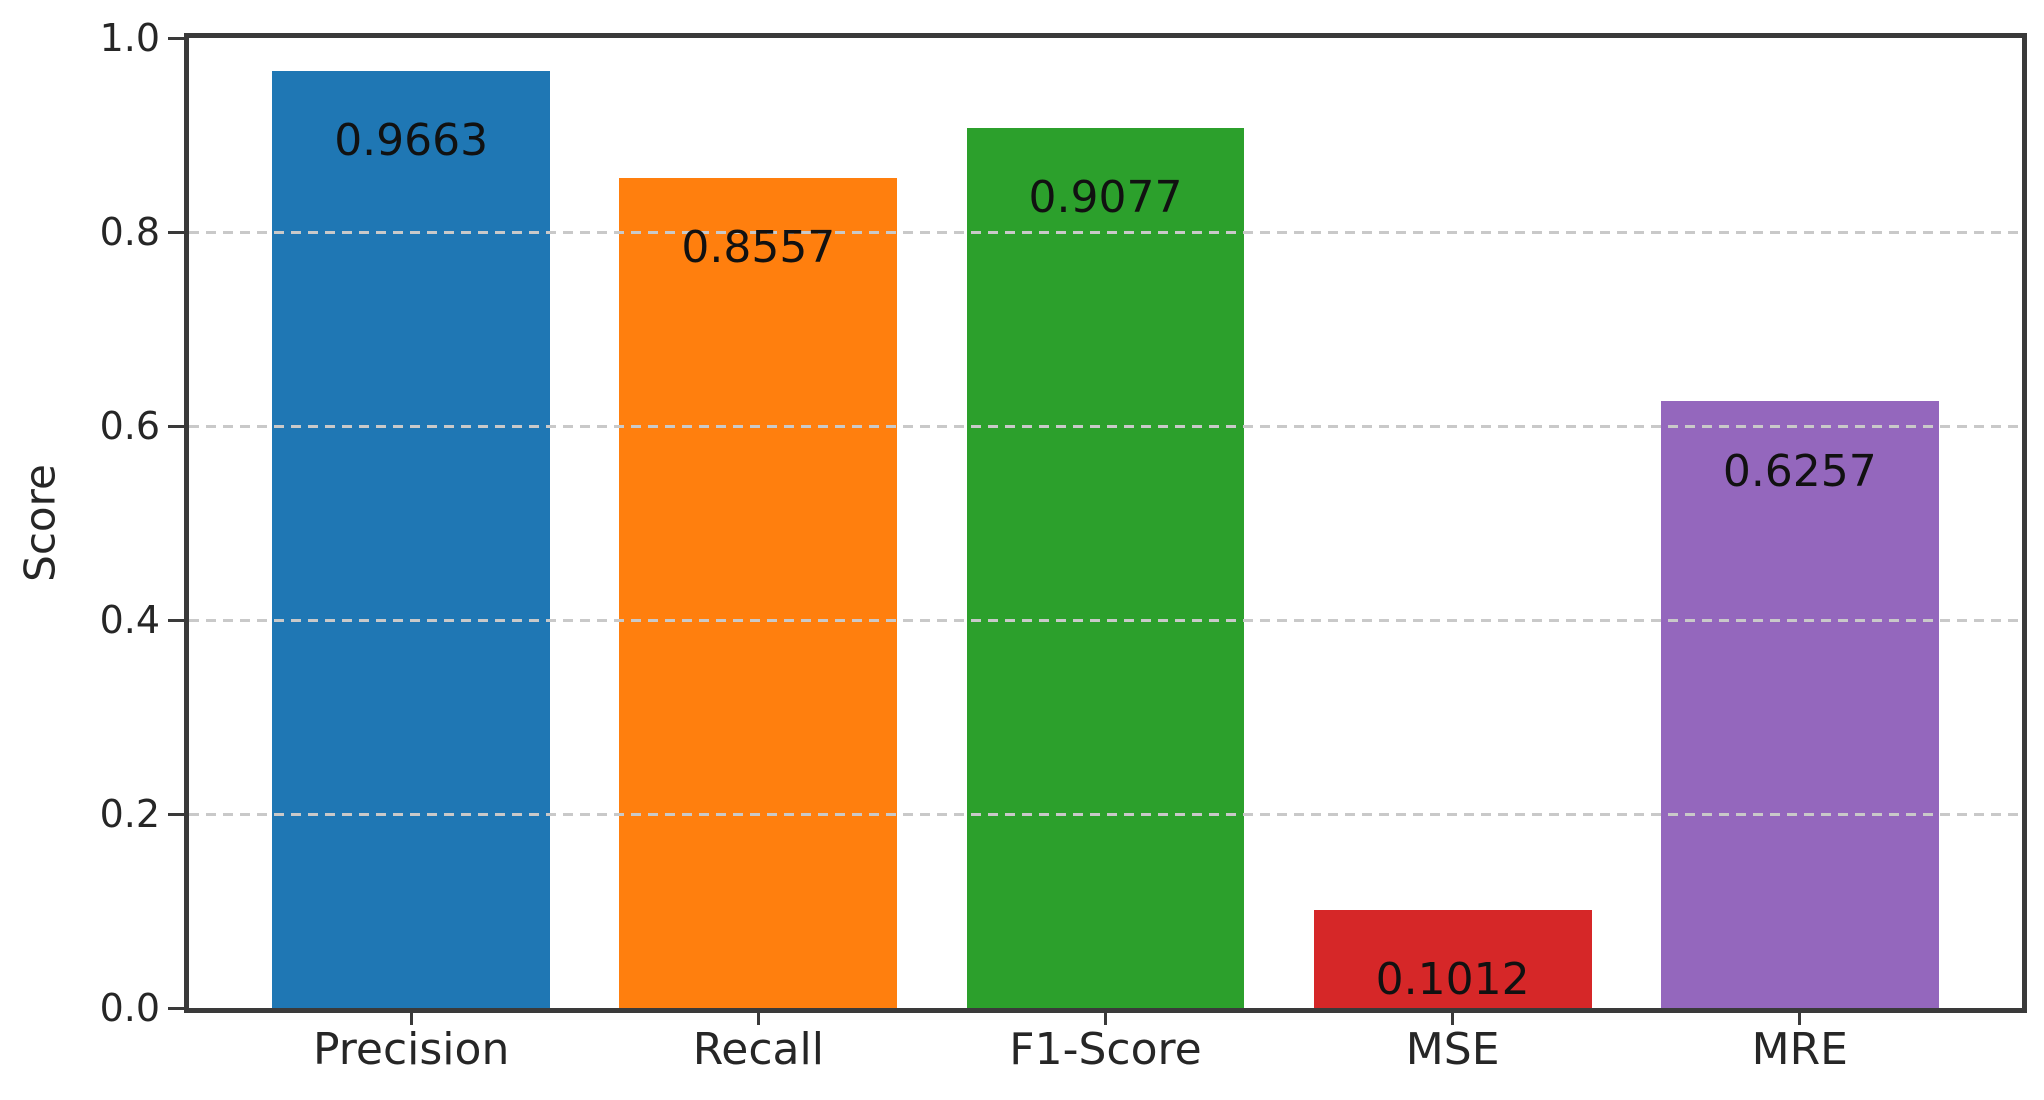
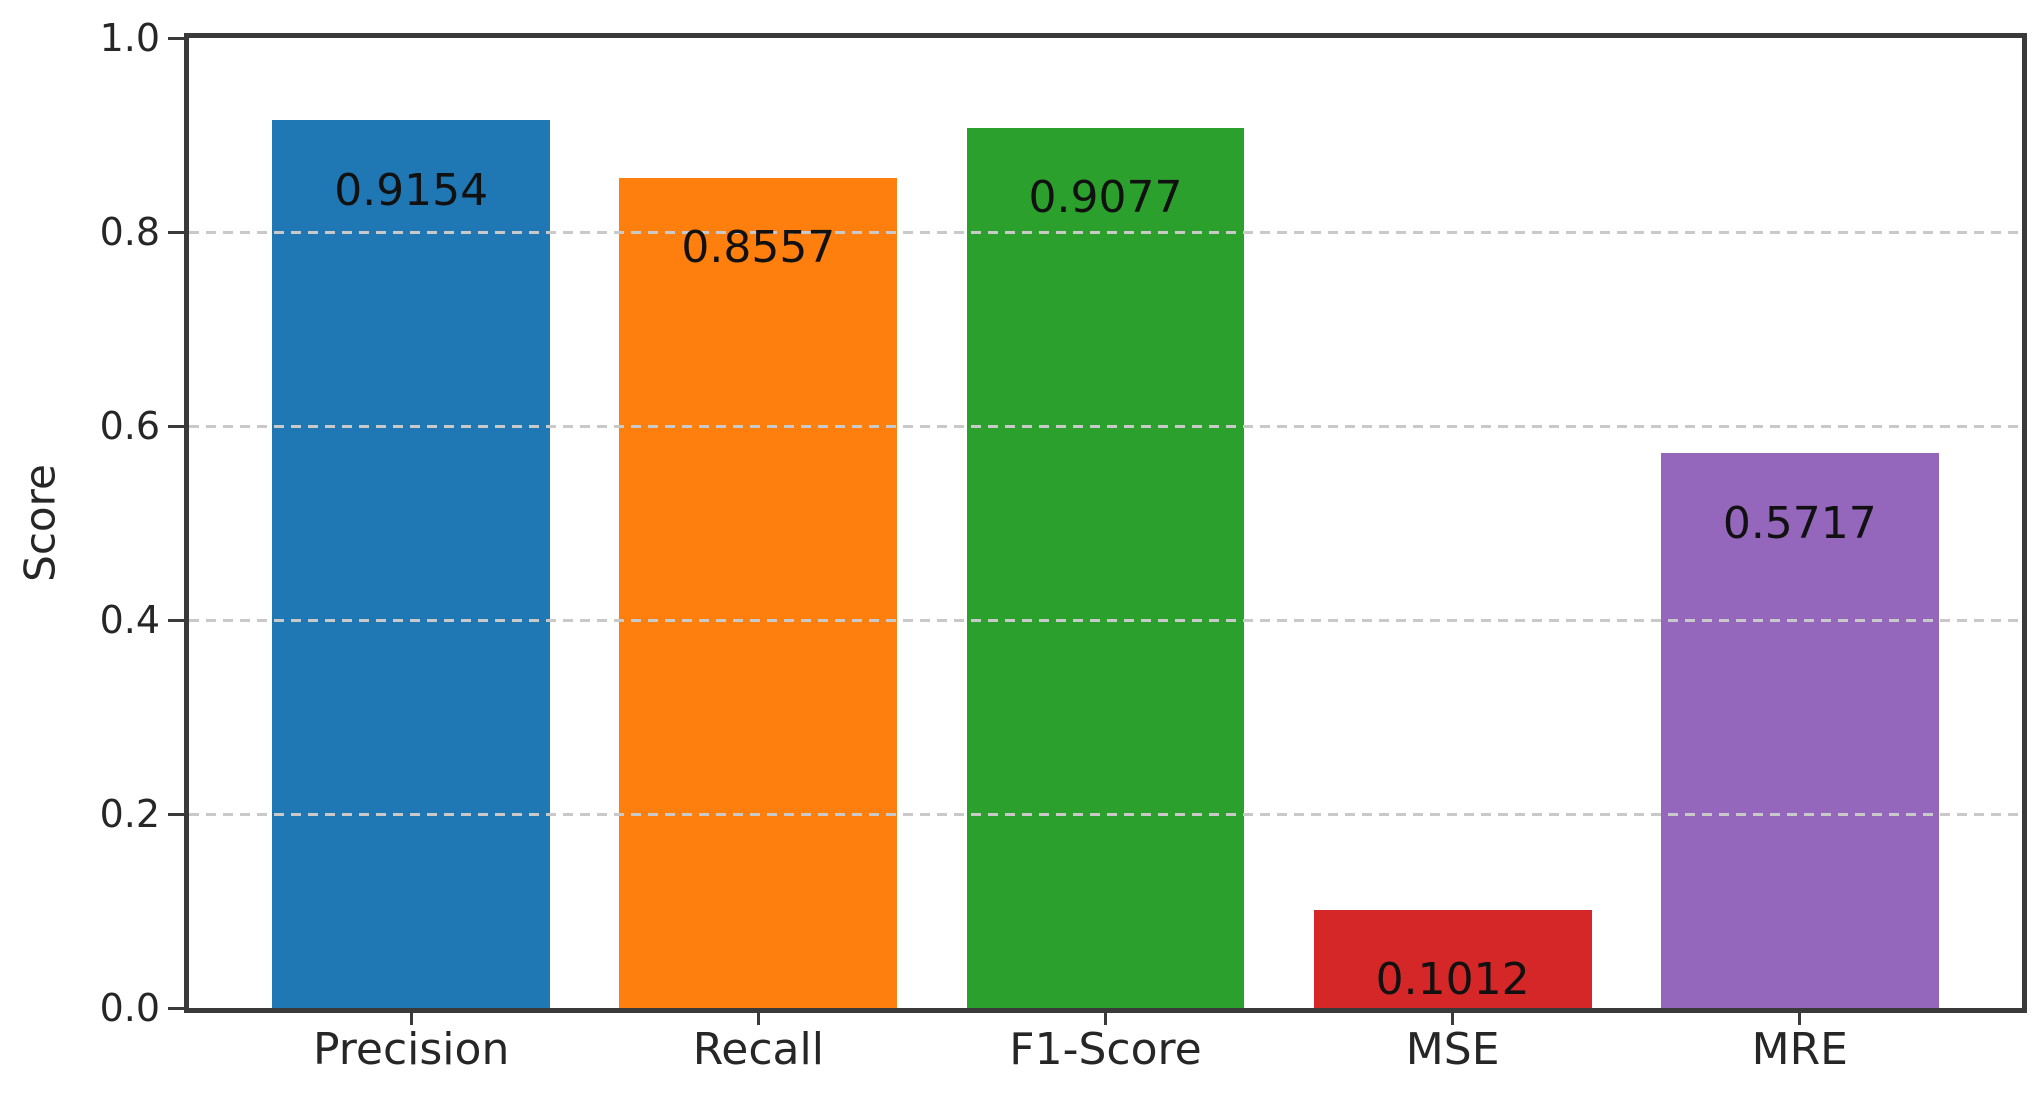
Precision: 0.9663 -> 0.9154
MRE: 0.6257 -> 0.5717
